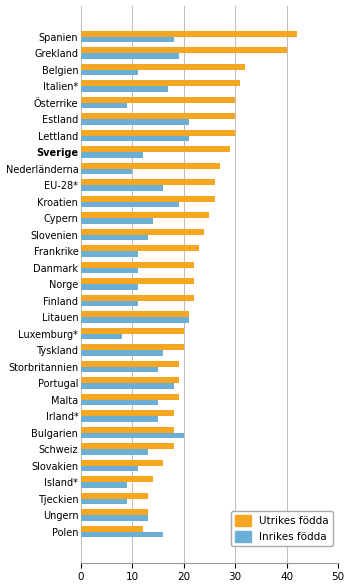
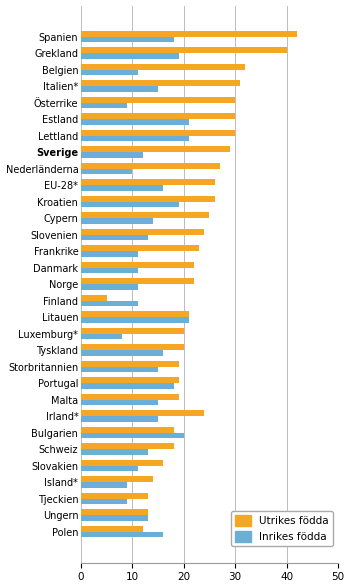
Inrikes födda/Italien*: 17 -> 15
Utrikes födda/Finland: 22 -> 5
Utrikes födda/Irland*: 18 -> 24
